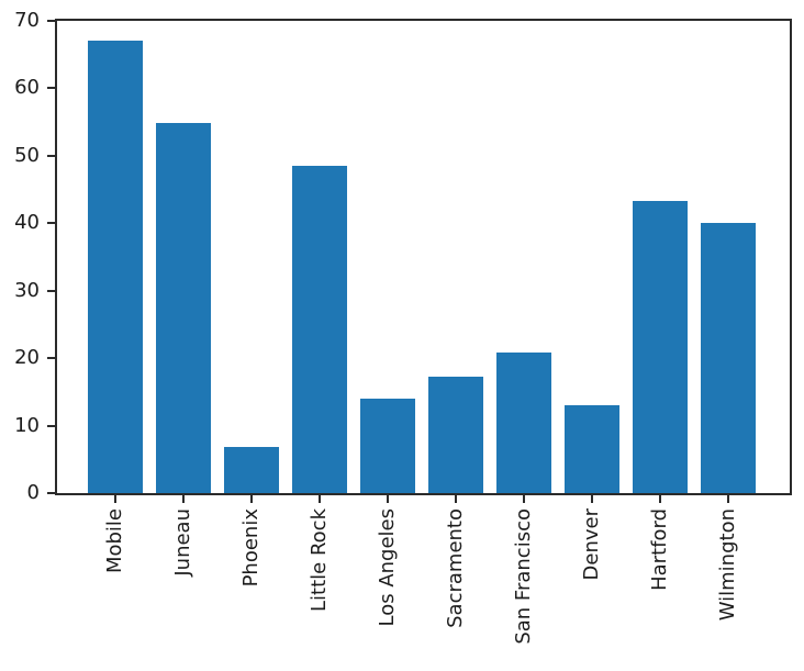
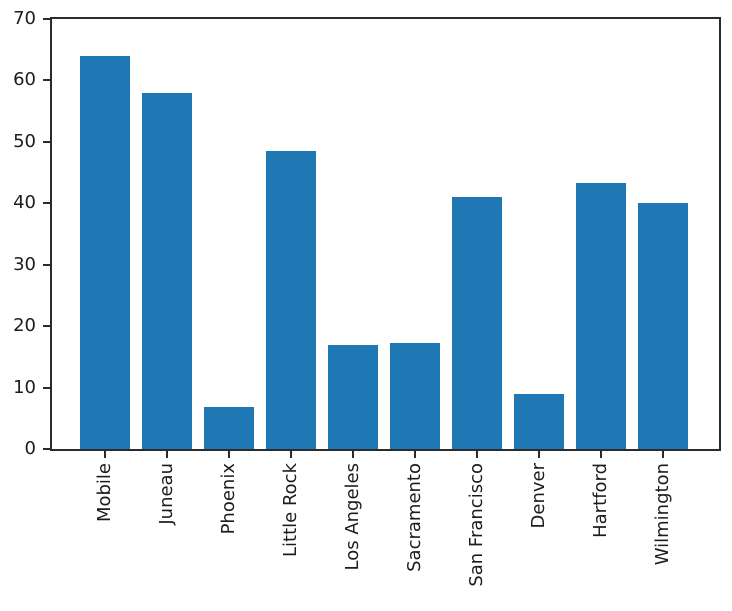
Mobile: 67 -> 64
Juneau: 55 -> 58
Los Angeles: 14 -> 17
San Francisco: 21 -> 41
Denver: 13 -> 9
